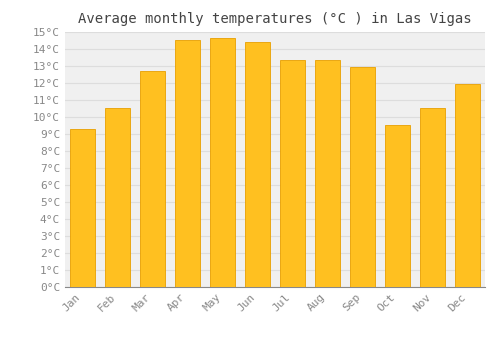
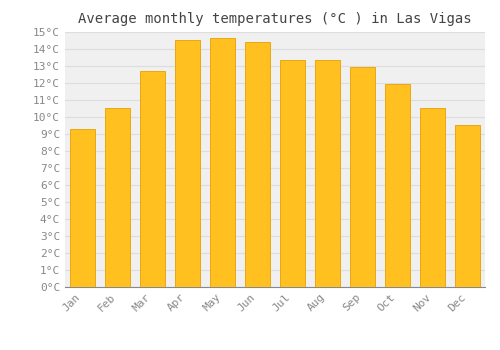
Oct: 9.5°C -> 11.9°C
Dec: 11.9°C -> 9.5°C
